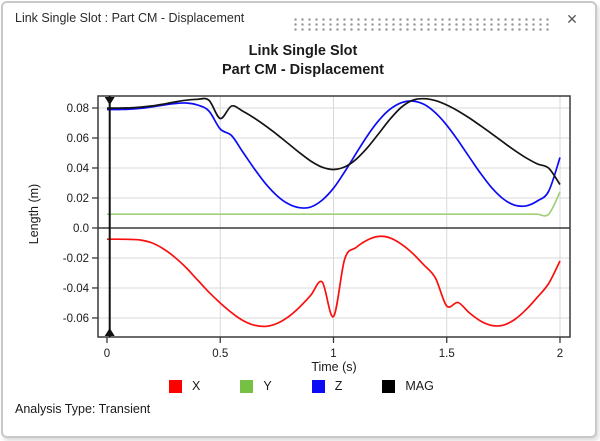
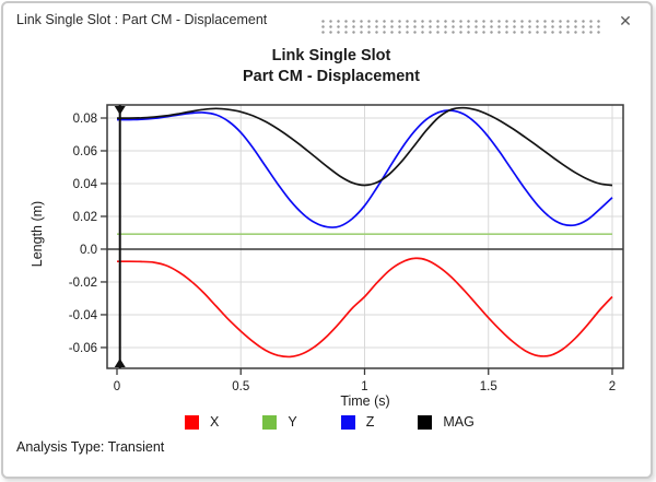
Z/0.5: 0.066 -> 0.071
MAG/0.5: 0.073 -> 0.084
X/1: -0.059 -> -0.029
X/1.5: -0.052 -> -0.042
X/2: -0.022 -> -0.029
Y/2: 0.024 -> 0.009
Z/2: 0.047 -> 0.032
MAG/2: 0.029 -> 0.039
